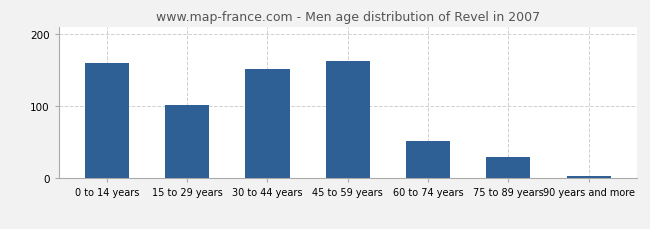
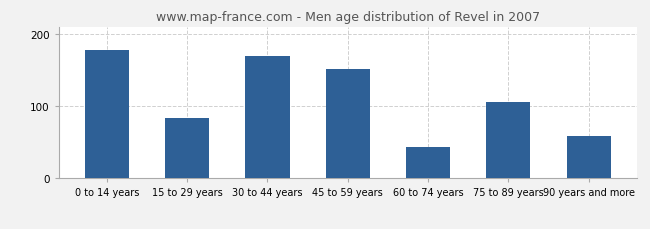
0 to 14 years: 160 -> 178
15 to 29 years: 101 -> 84
30 to 44 years: 152 -> 170
45 to 59 years: 163 -> 152
60 to 74 years: 52 -> 44
75 to 89 years: 30 -> 106
90 years and more: 3 -> 58
